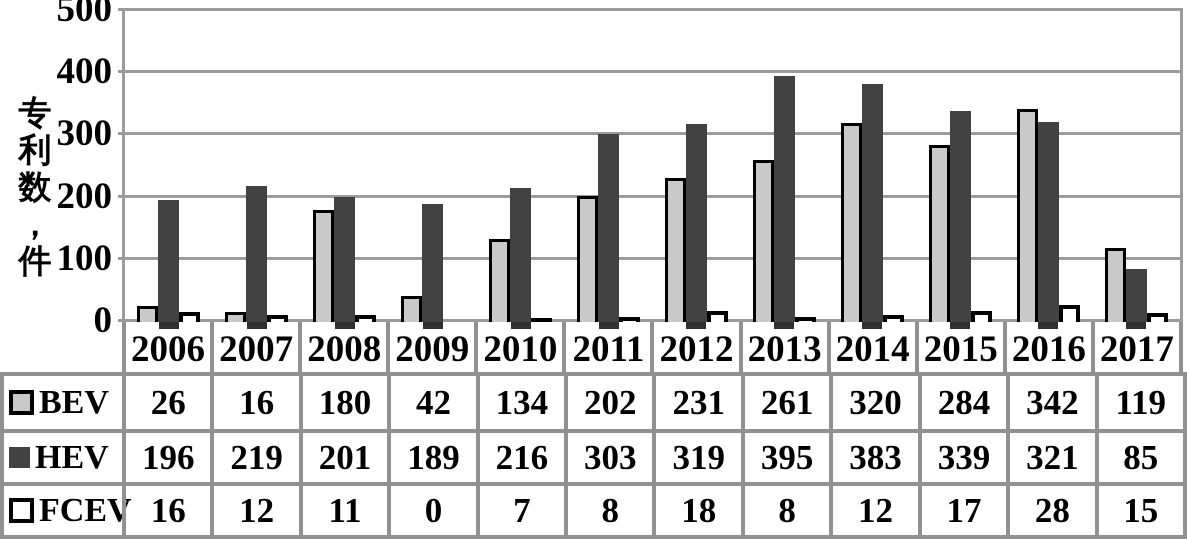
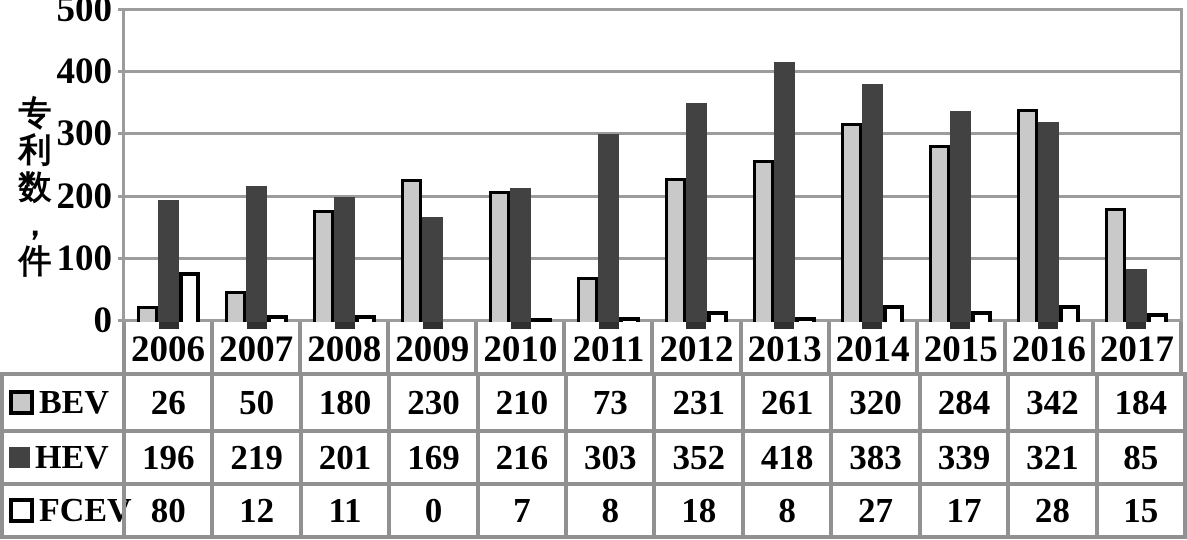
FCEV/2006: 16 -> 80
BEV/2007: 16 -> 50
BEV/2009: 42 -> 230
HEV/2009: 189 -> 169
BEV/2010: 134 -> 210
BEV/2011: 202 -> 73
HEV/2012: 319 -> 352
HEV/2013: 395 -> 418
FCEV/2014: 12 -> 27
BEV/2017: 119 -> 184
